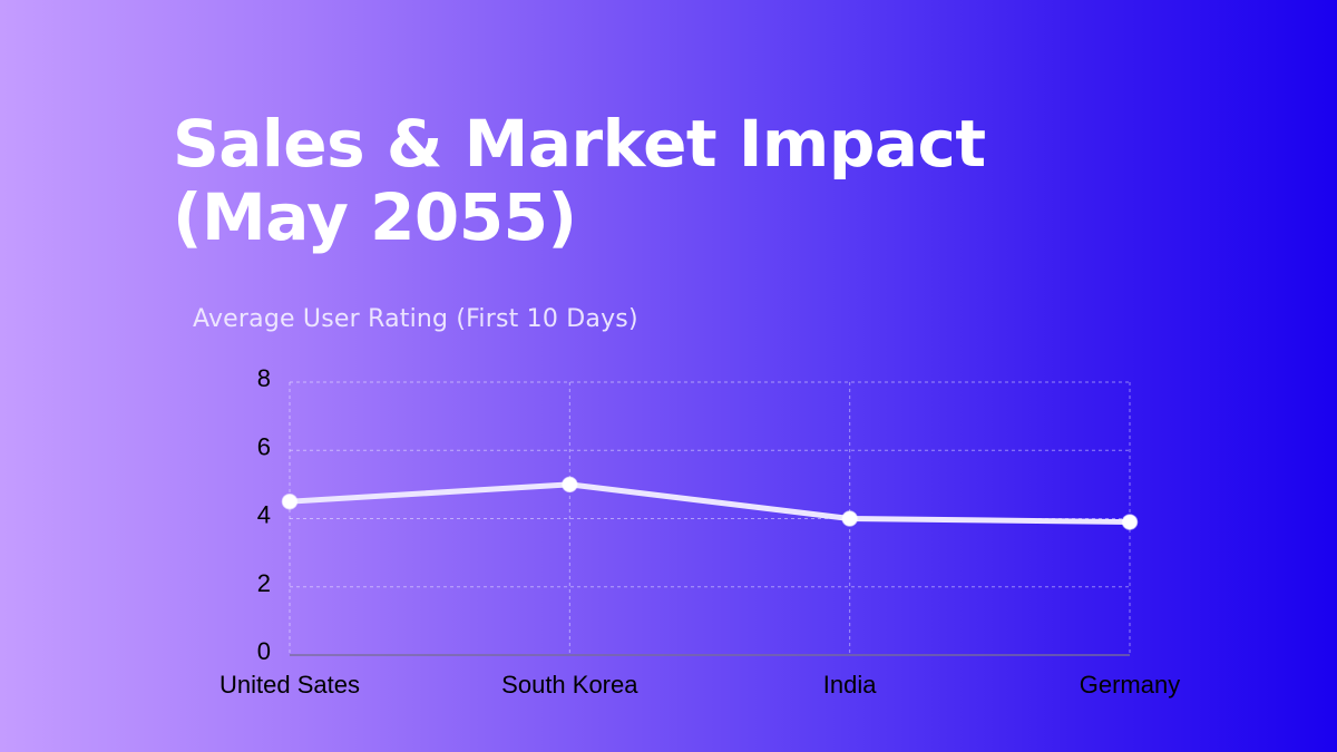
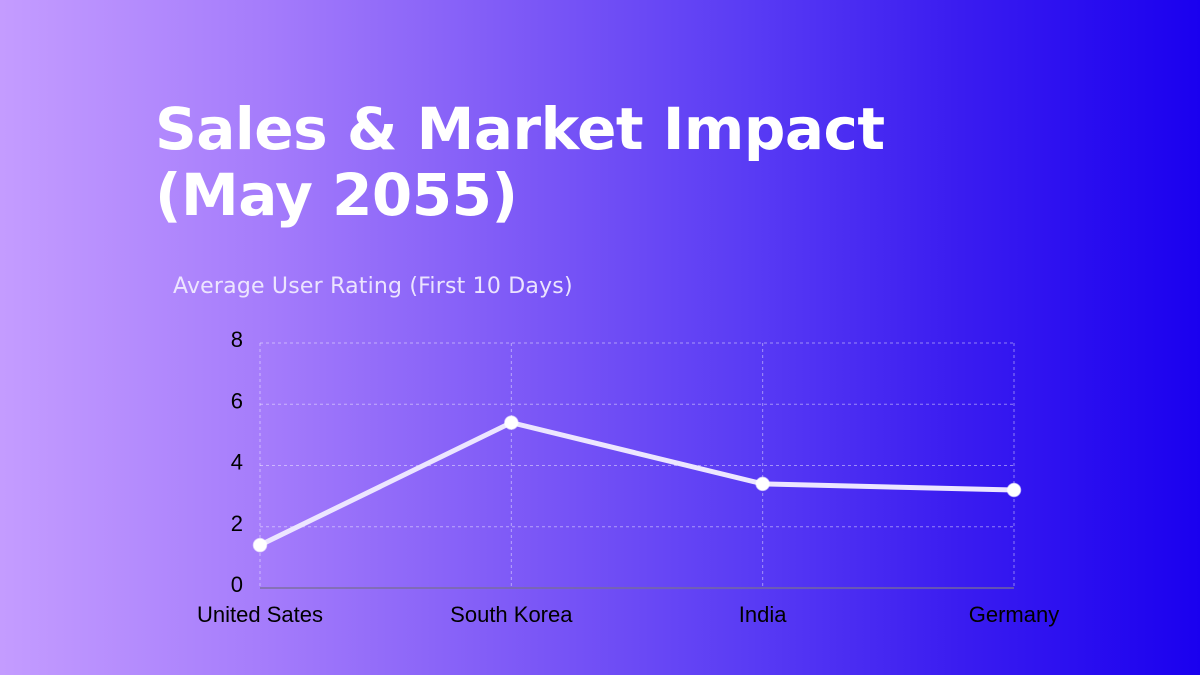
United Sates: 4.5 -> 1.4
South Korea: 5.0 -> 5.4
India: 4.0 -> 3.4
Germany: 3.9 -> 3.2
